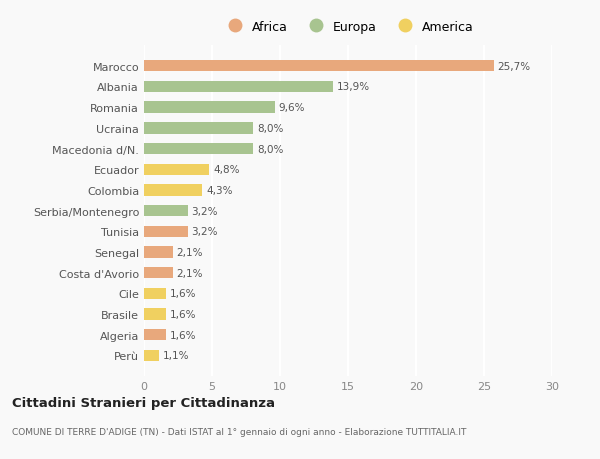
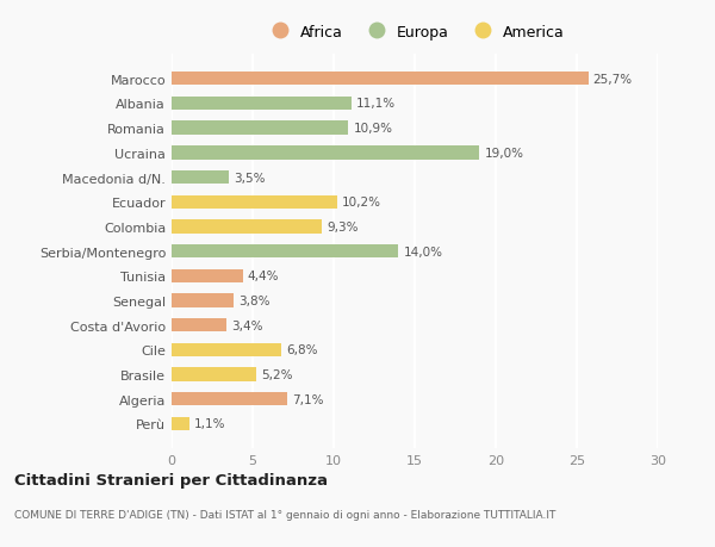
Albania: 13,9% -> 11,1%
Romania: 9,6% -> 10,9%
Ucraina: 8,0% -> 19,0%
Macedonia d/N.: 8,0% -> 3,5%
Ecuador: 4,8% -> 10,2%
Colombia: 4,3% -> 9,3%
Serbia/Montenegro: 3,2% -> 14,0%
Tunisia: 3,2% -> 4,4%
Senegal: 2,1% -> 3,8%
Costa d'Avorio: 2,1% -> 3,4%
Cile: 1,6% -> 6,8%
Brasile: 1,6% -> 5,2%
Algeria: 1,6% -> 7,1%
